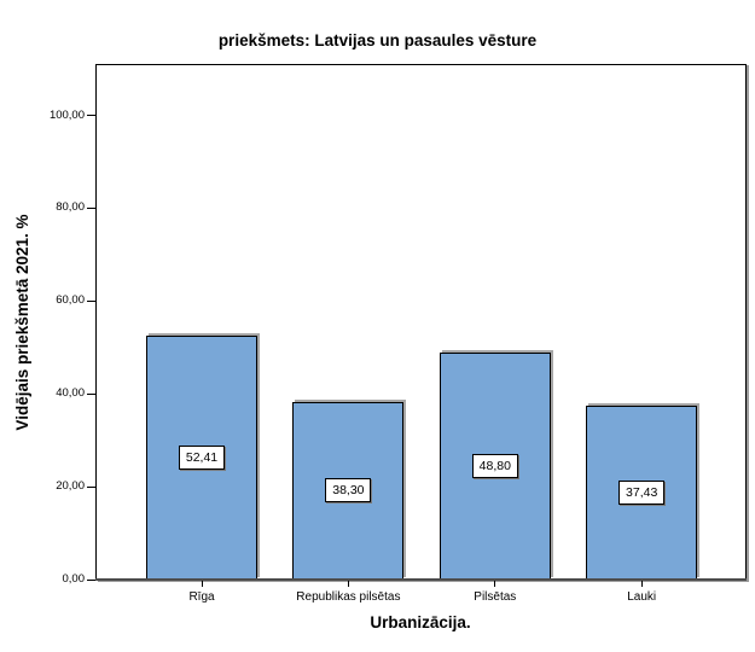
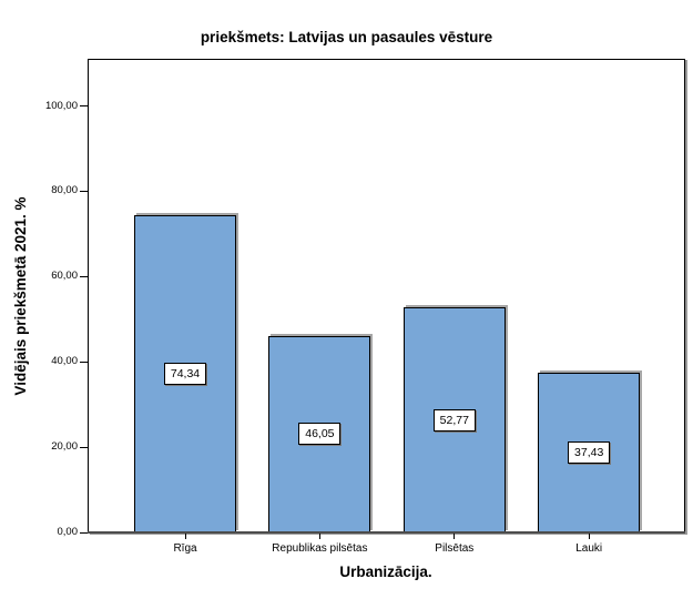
Rīga: 52,41 -> 74,34
Republikas pilsētas: 38,30 -> 46,05
Pilsētas: 48,80 -> 52,77
